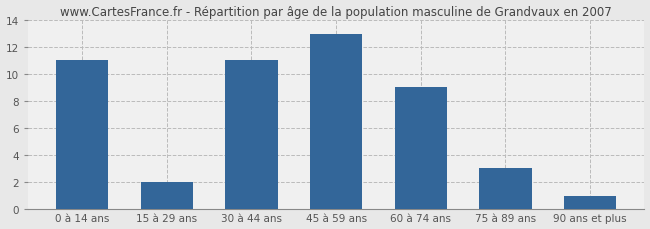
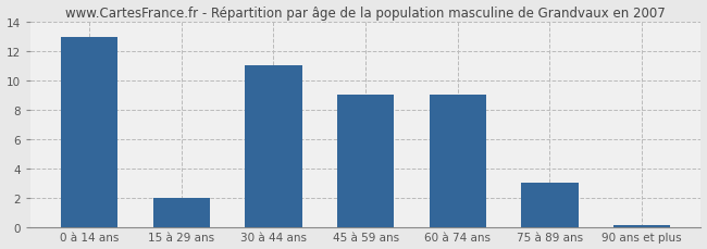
0 à 14 ans: 11.0 -> 13.0
45 à 59 ans: 13.0 -> 9.0
90 ans et plus: 0.9 -> 0.1
